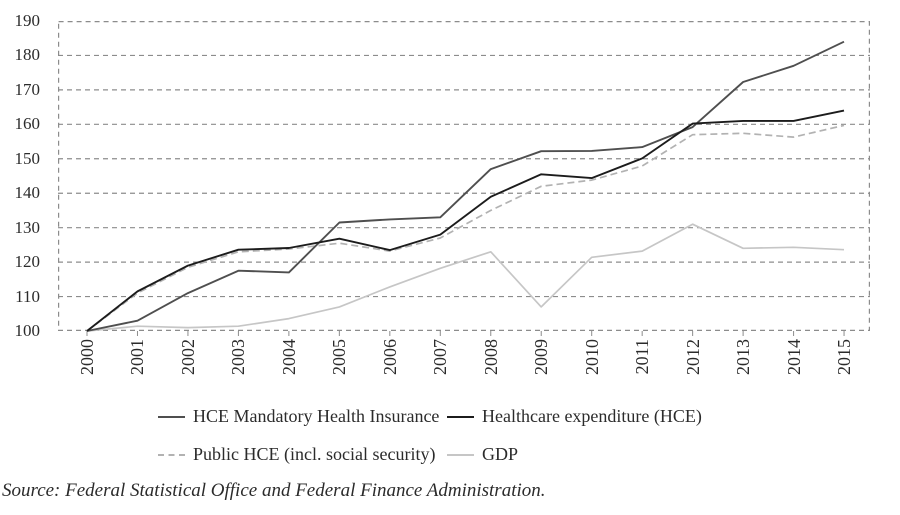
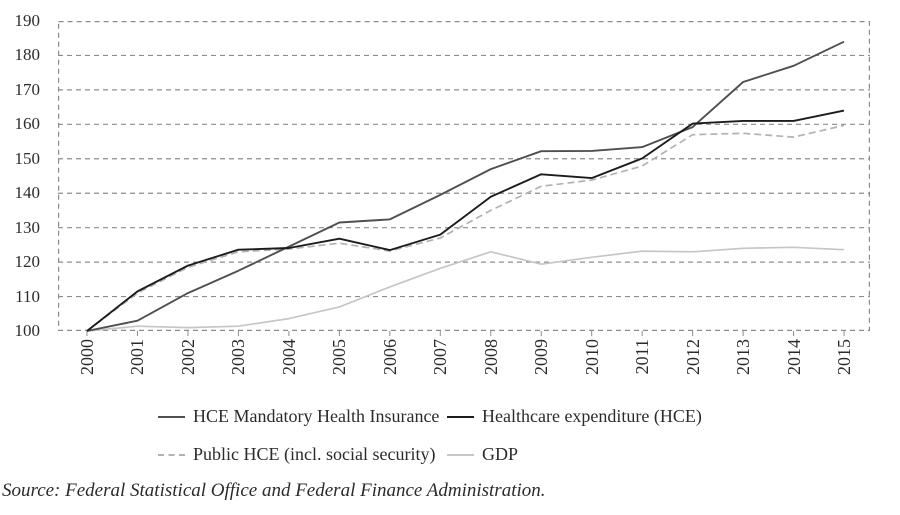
HCE Mandatory Health Insurance/2004: 117 -> 124
HCE Mandatory Health Insurance/2007: 133 -> 140
GDP/2009: 107 -> 119
GDP/2012: 131 -> 123
